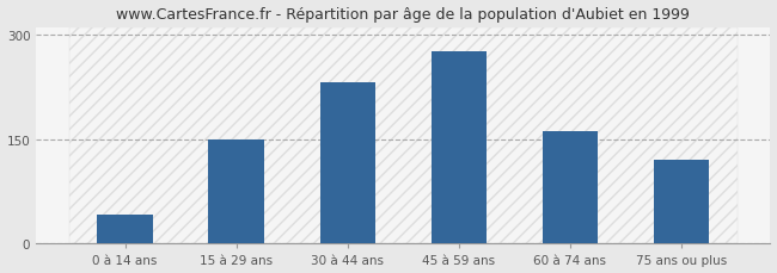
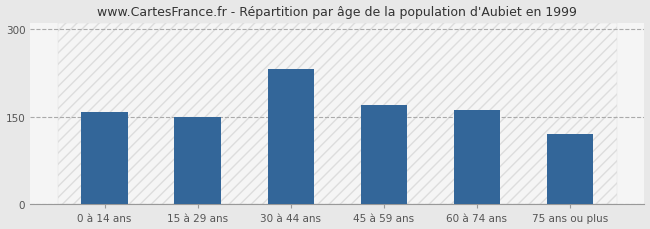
0 à 14 ans: 42 -> 157
45 à 59 ans: 276 -> 170
